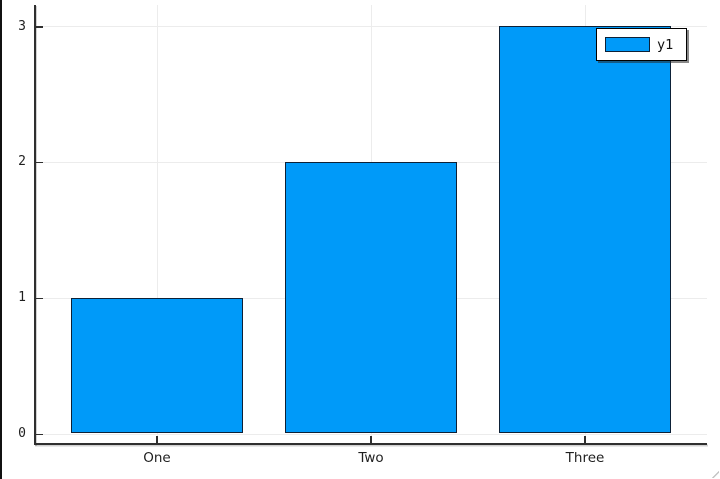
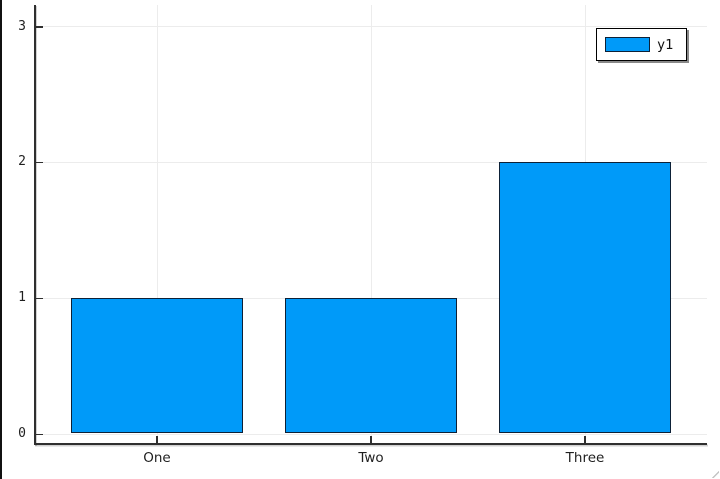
Two: 2 -> 1
Three: 3 -> 2
